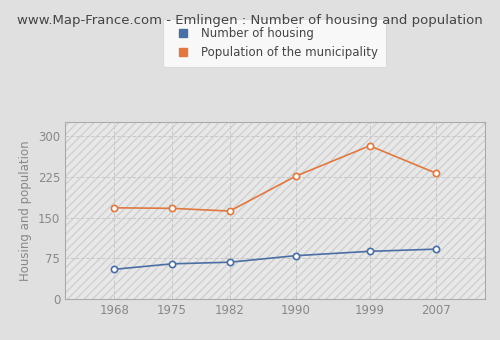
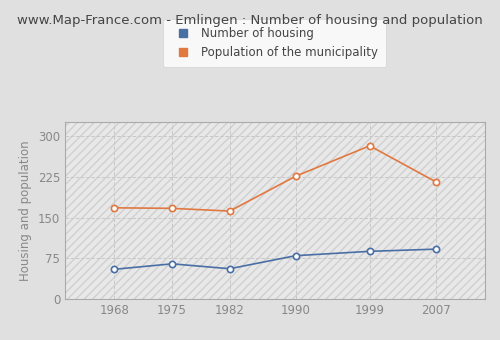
Number of housing/1982: 68 -> 56
Population of the municipality/2007: 232 -> 216
